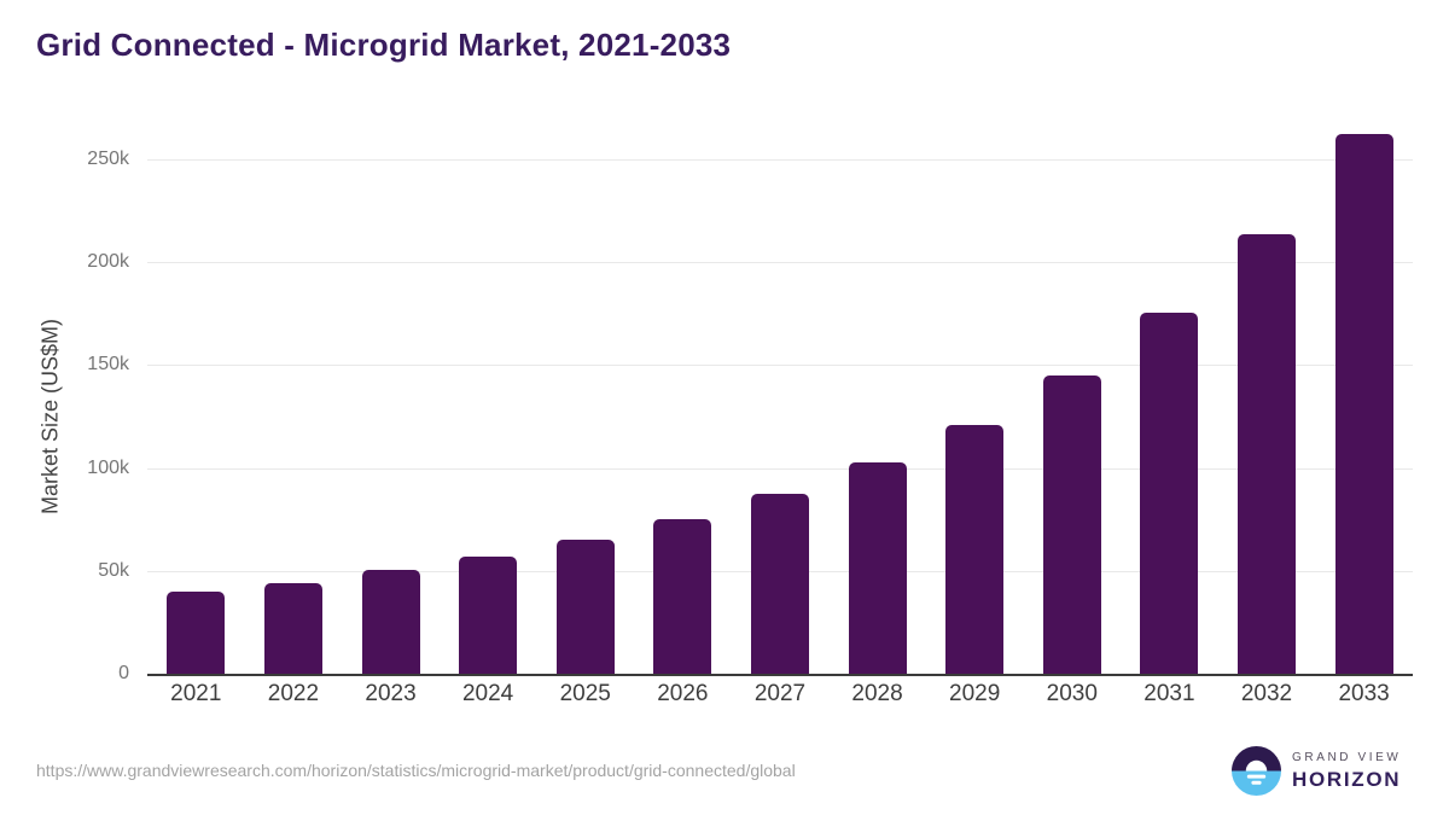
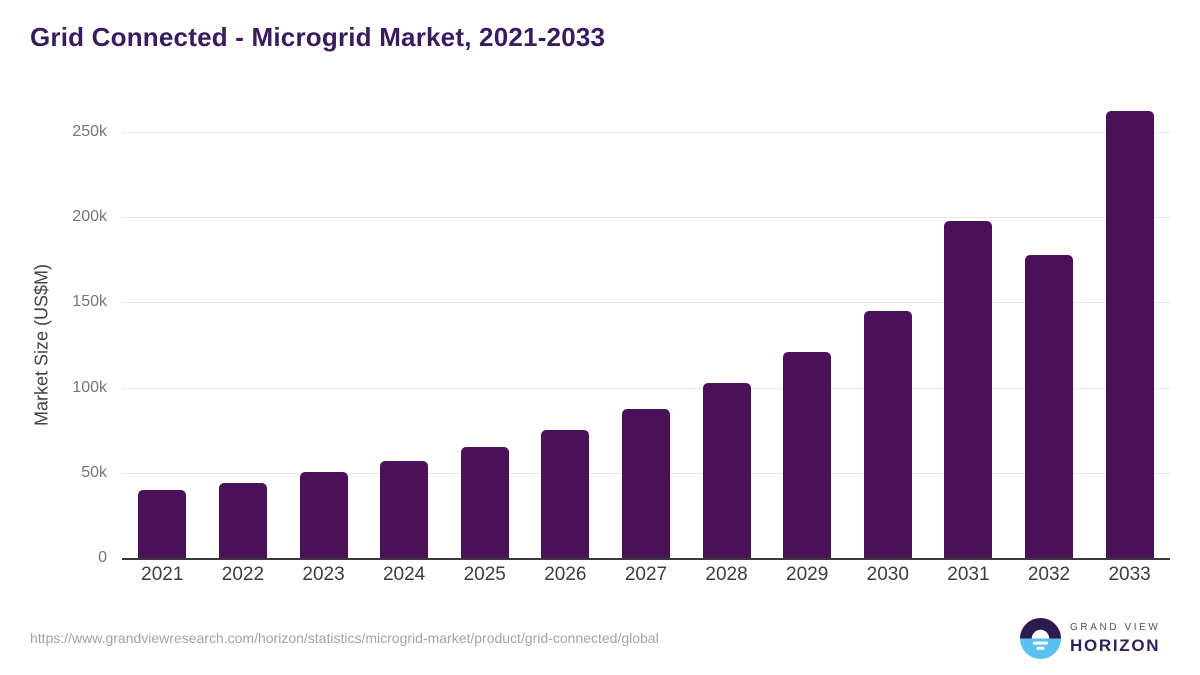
2031: 175k -> 198k
2032: 213k -> 178k
